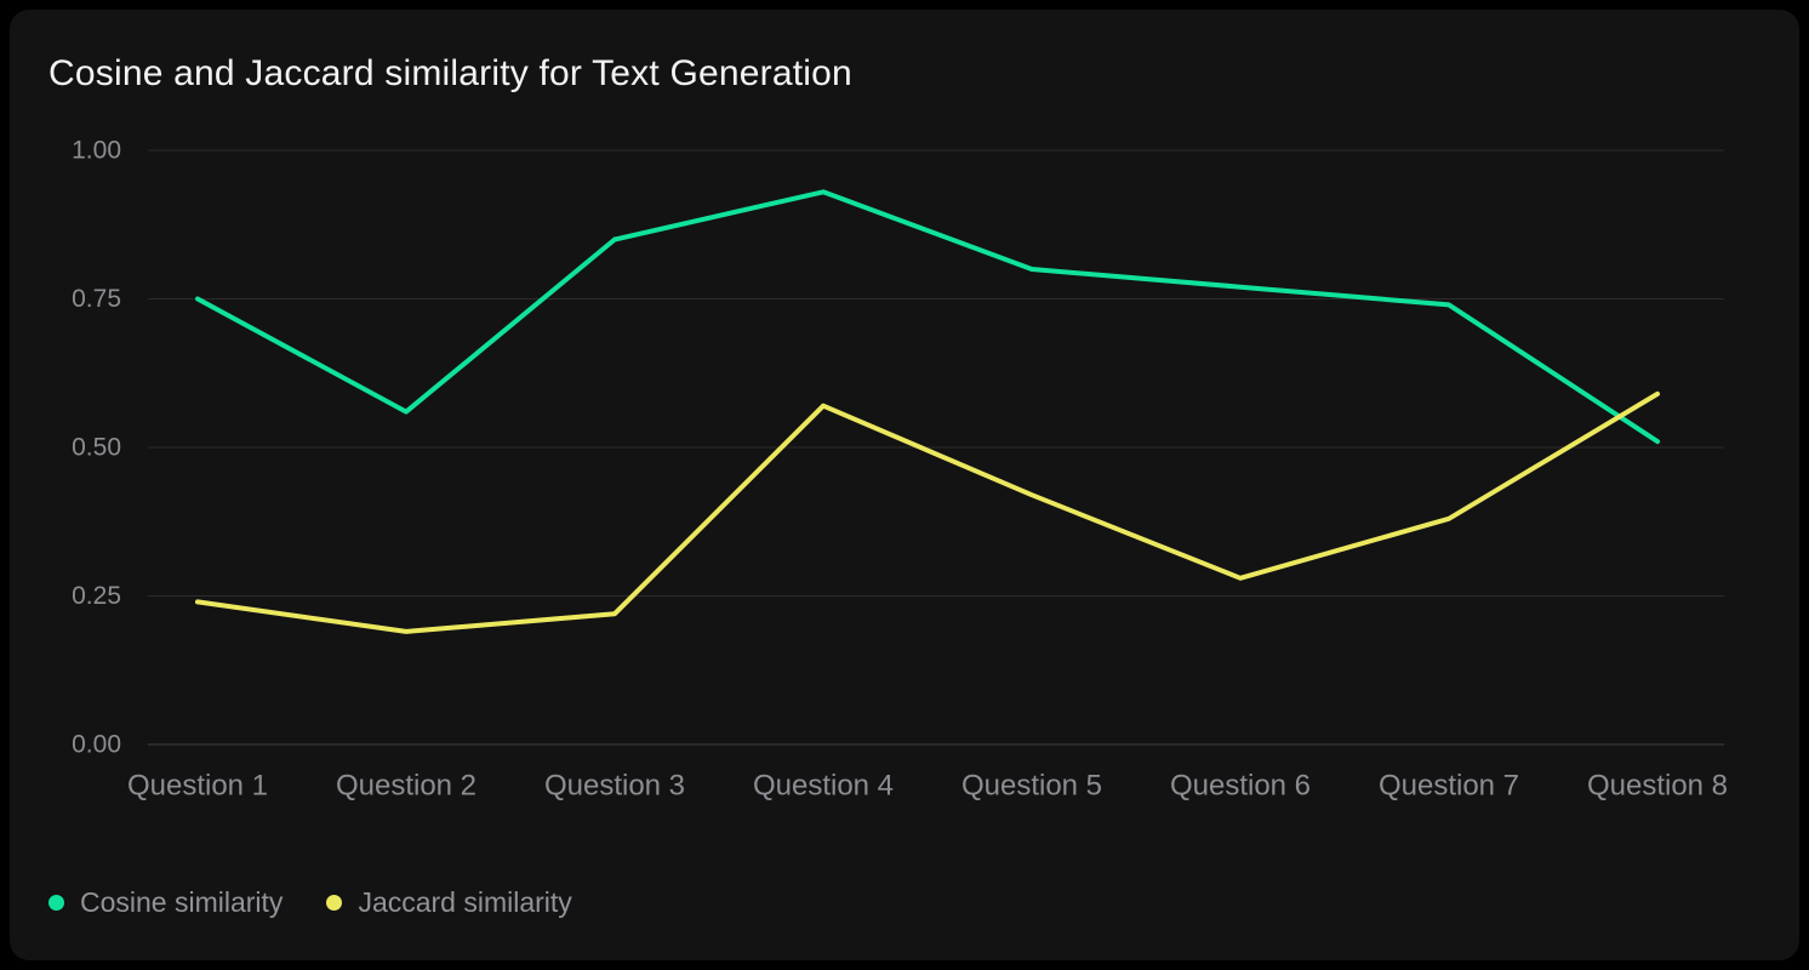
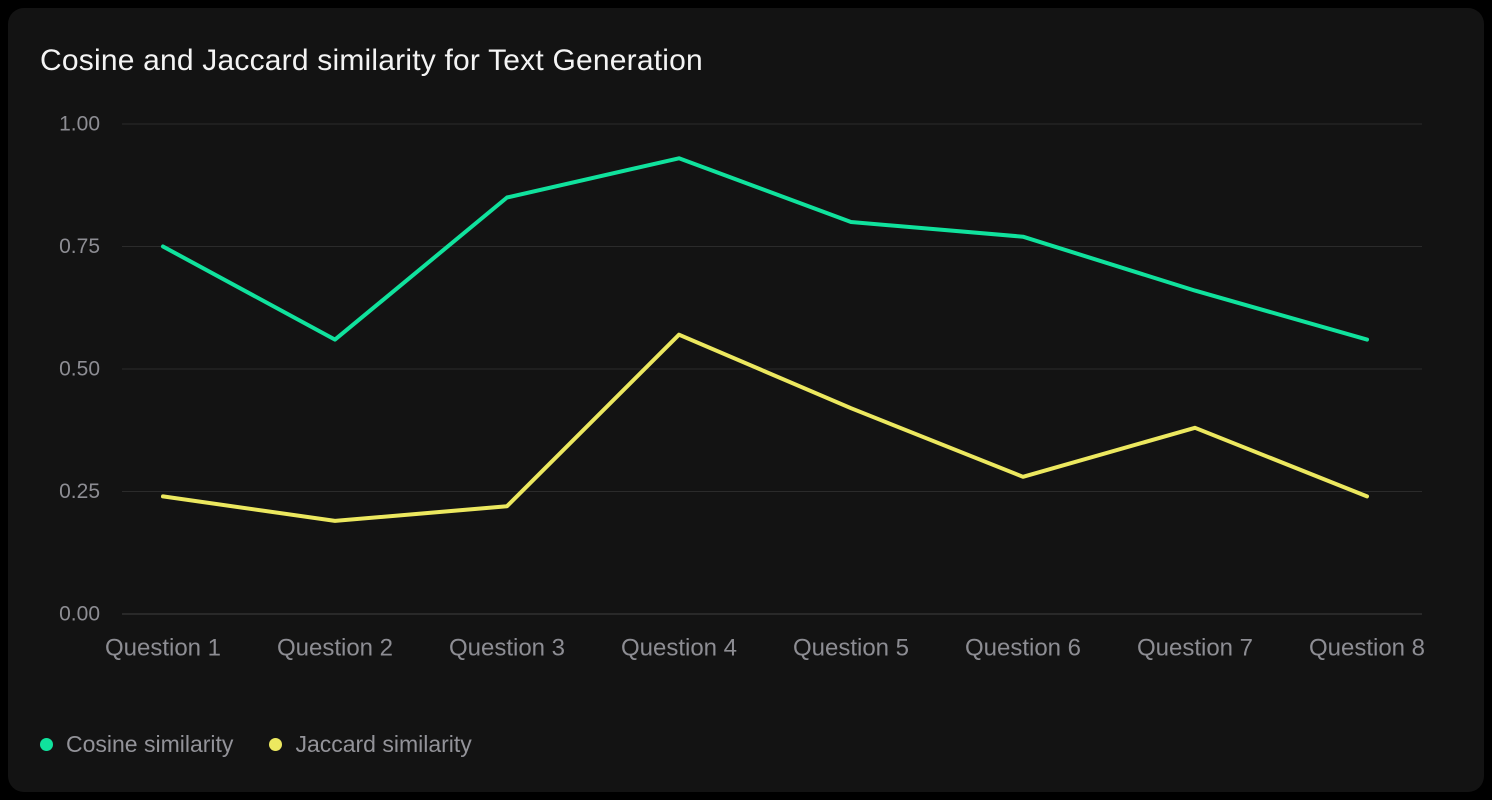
Cosine similarity/Question 7: 0.74 -> 0.66
Cosine similarity/Question 8: 0.51 -> 0.56
Jaccard similarity/Question 8: 0.59 -> 0.24
